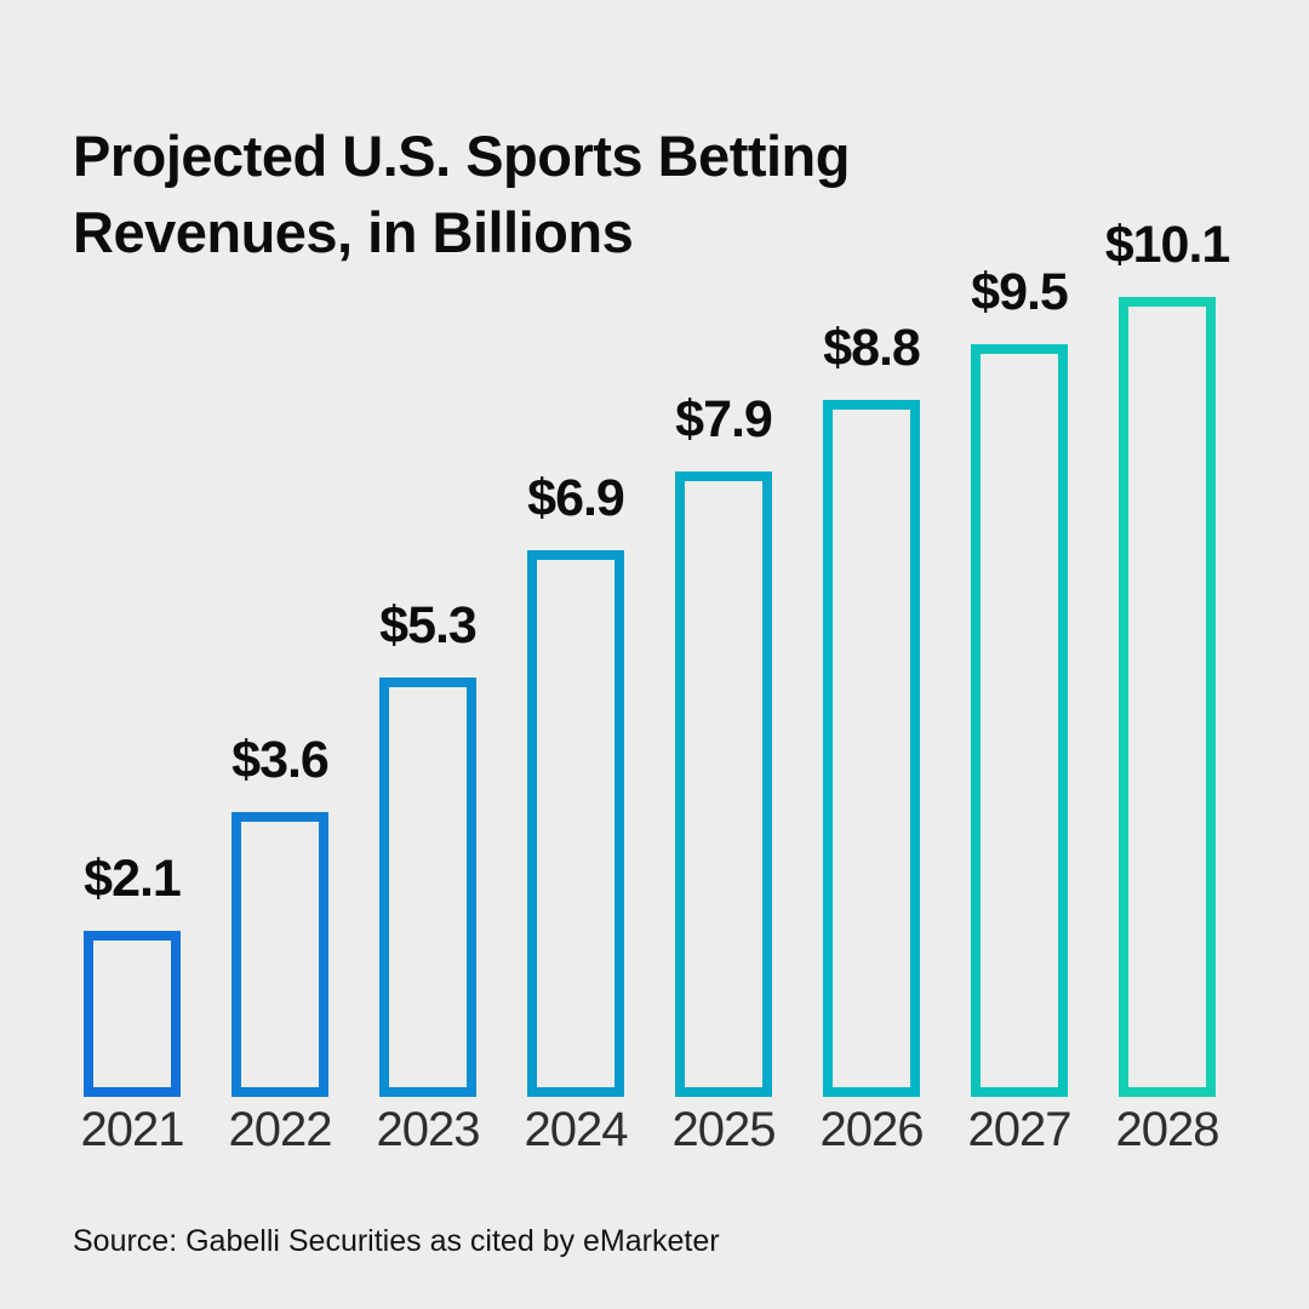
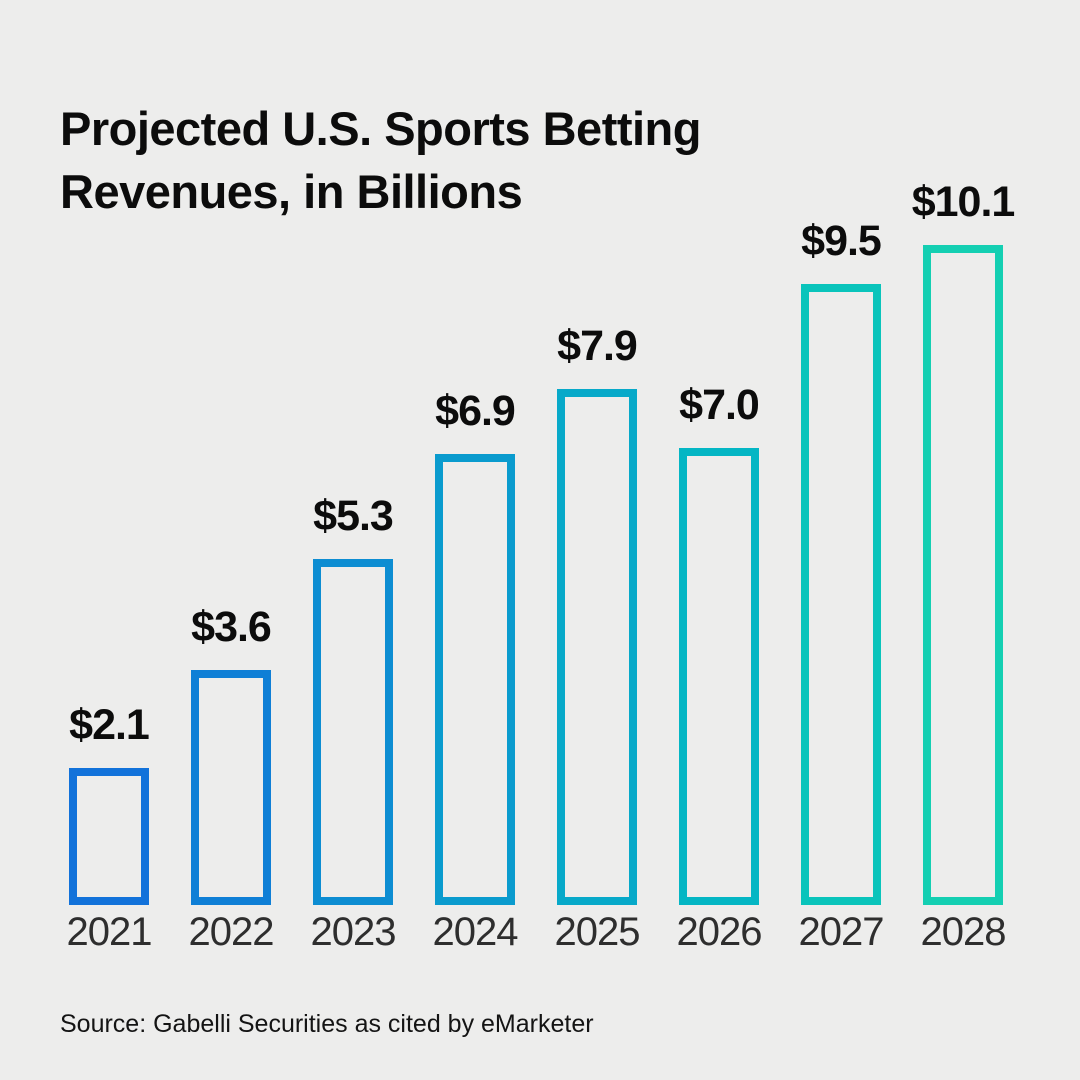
2026: $8.8 -> $7.0
